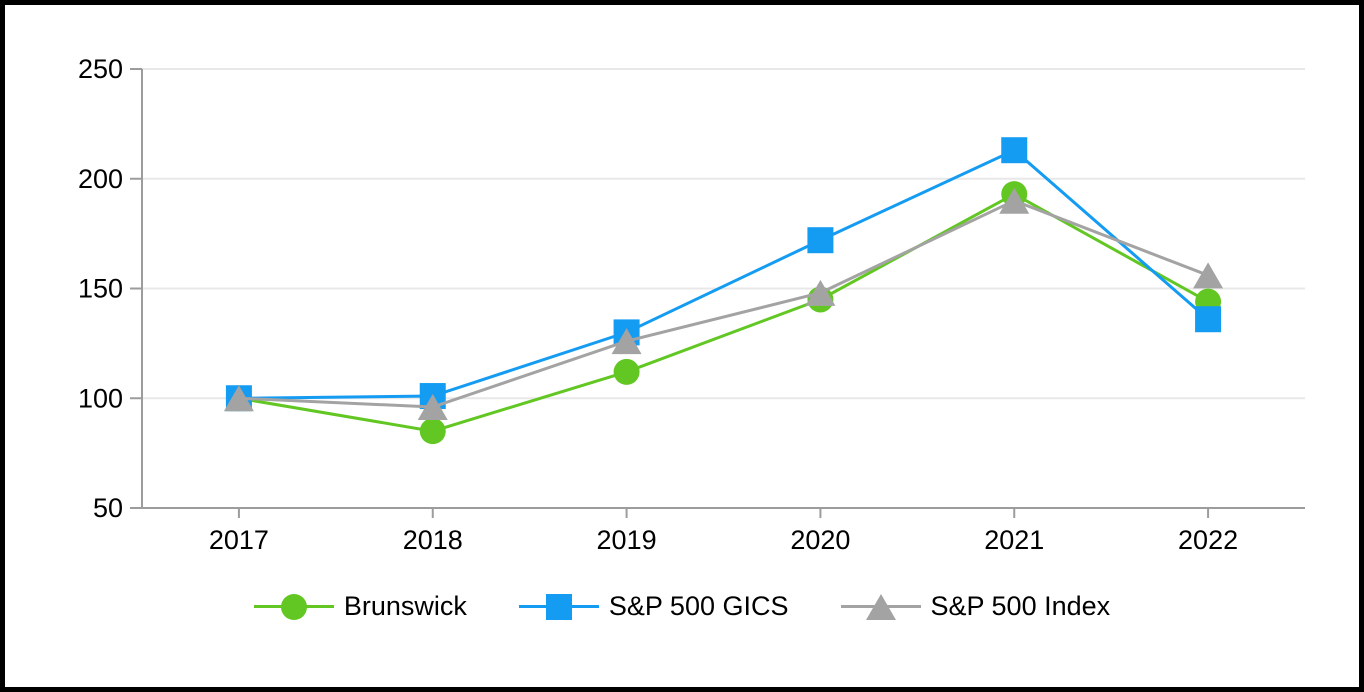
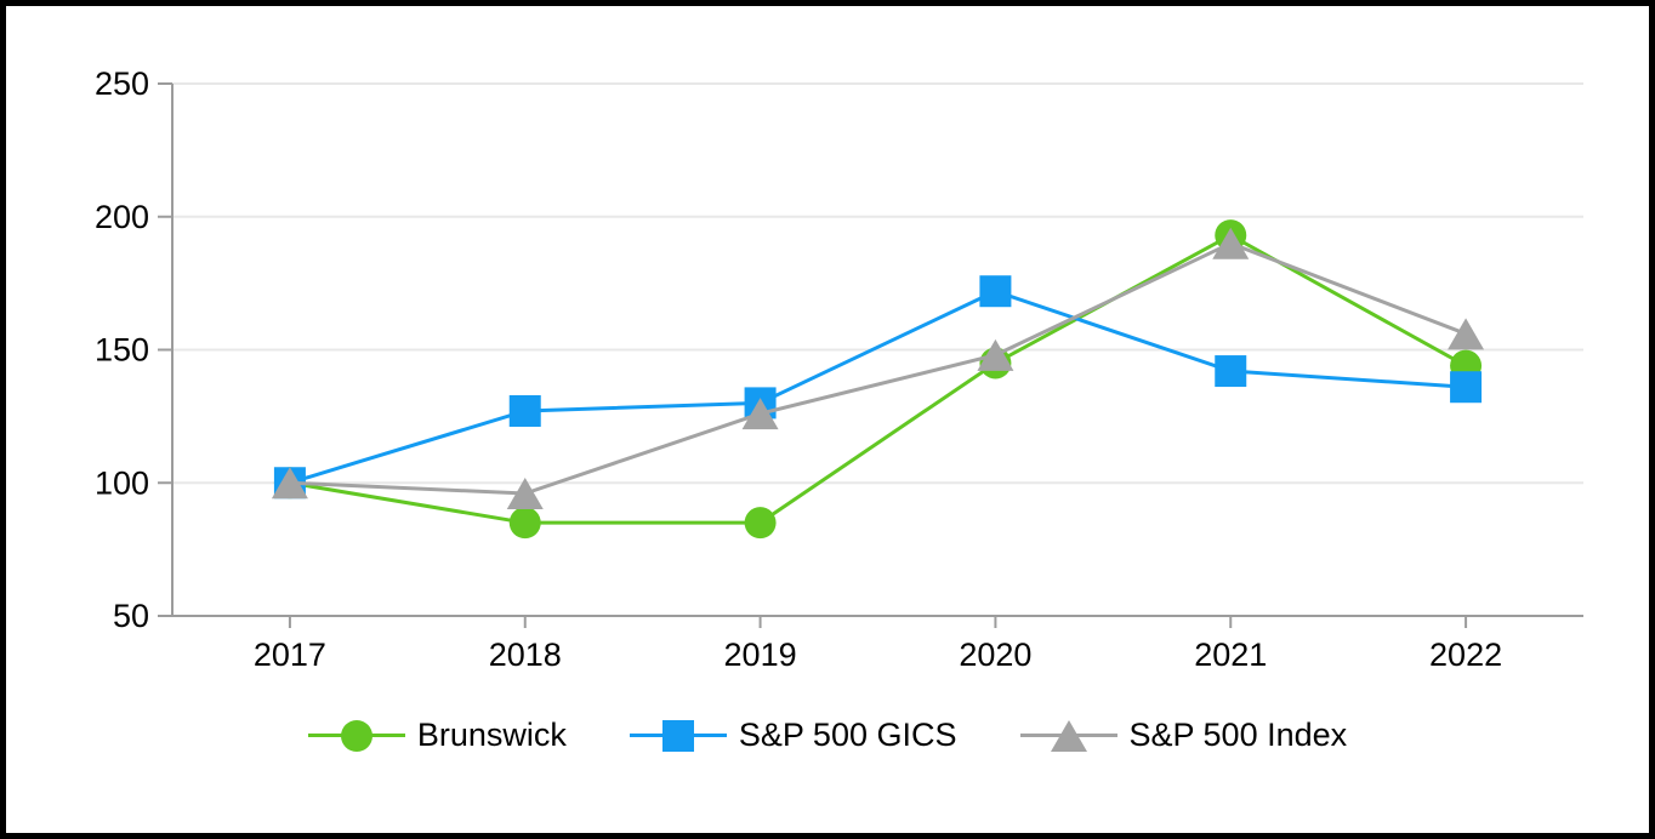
S&P 500 GICS/2018: 101 -> 127
Brunswick/2019: 112 -> 85
S&P 500 GICS/2021: 213 -> 142
